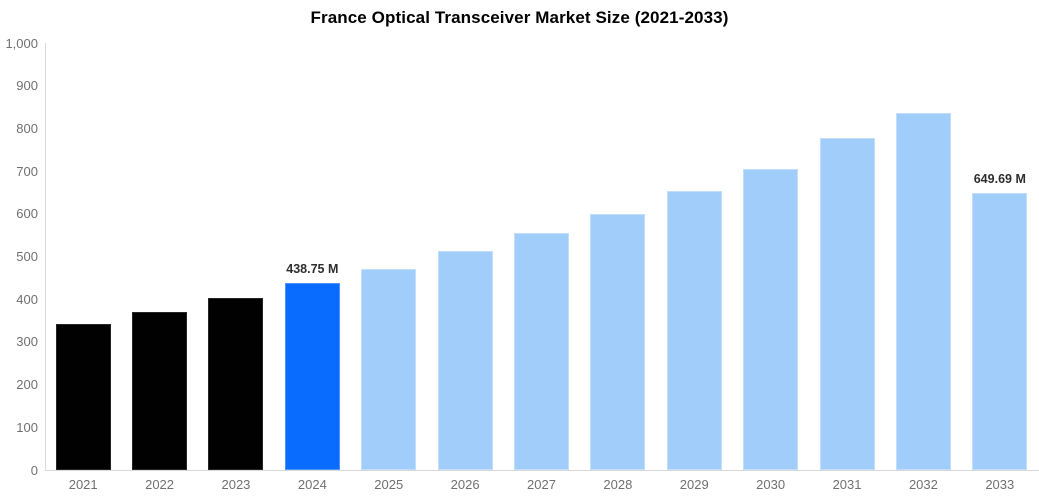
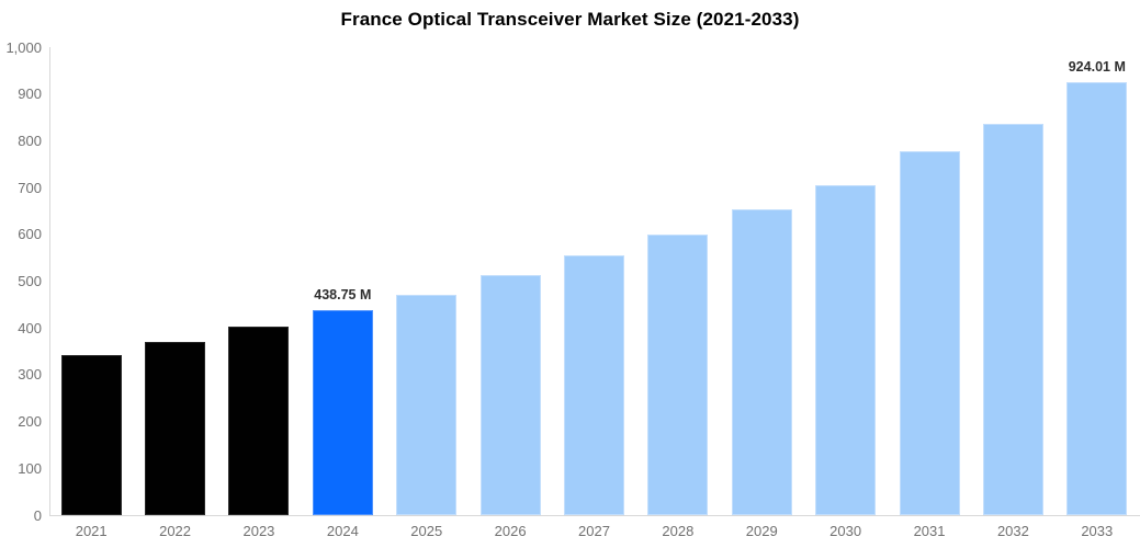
2033: 649.69 -> 924.01
